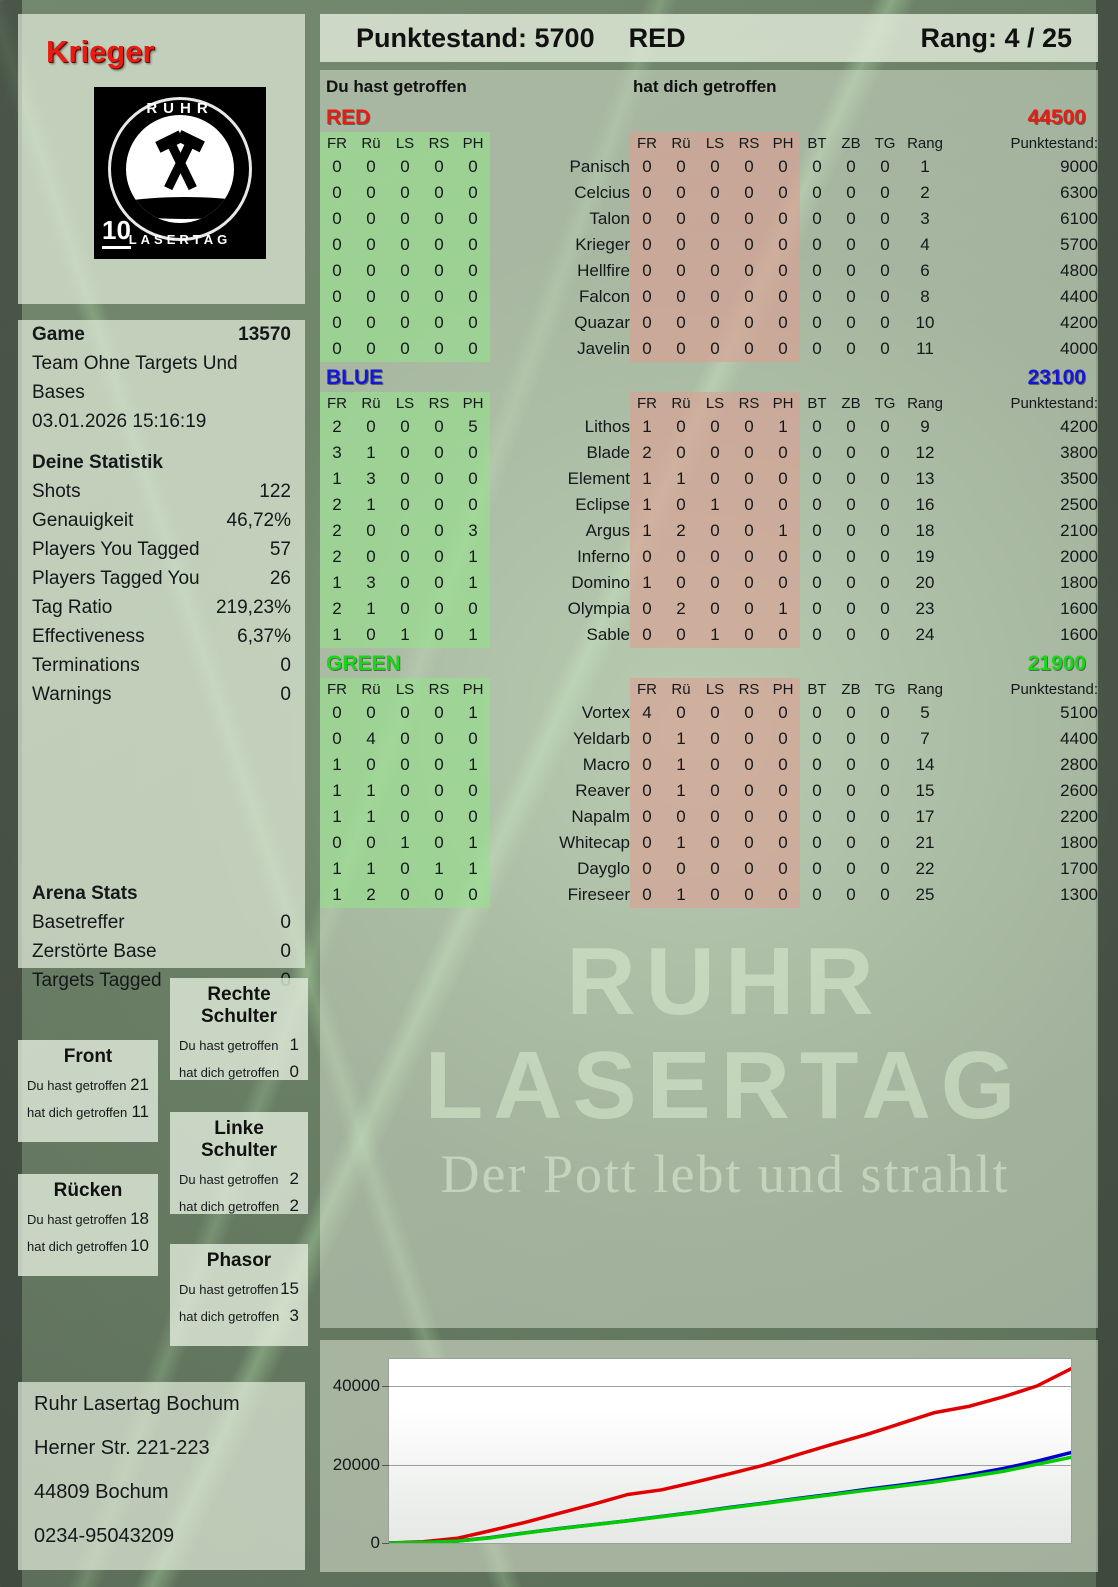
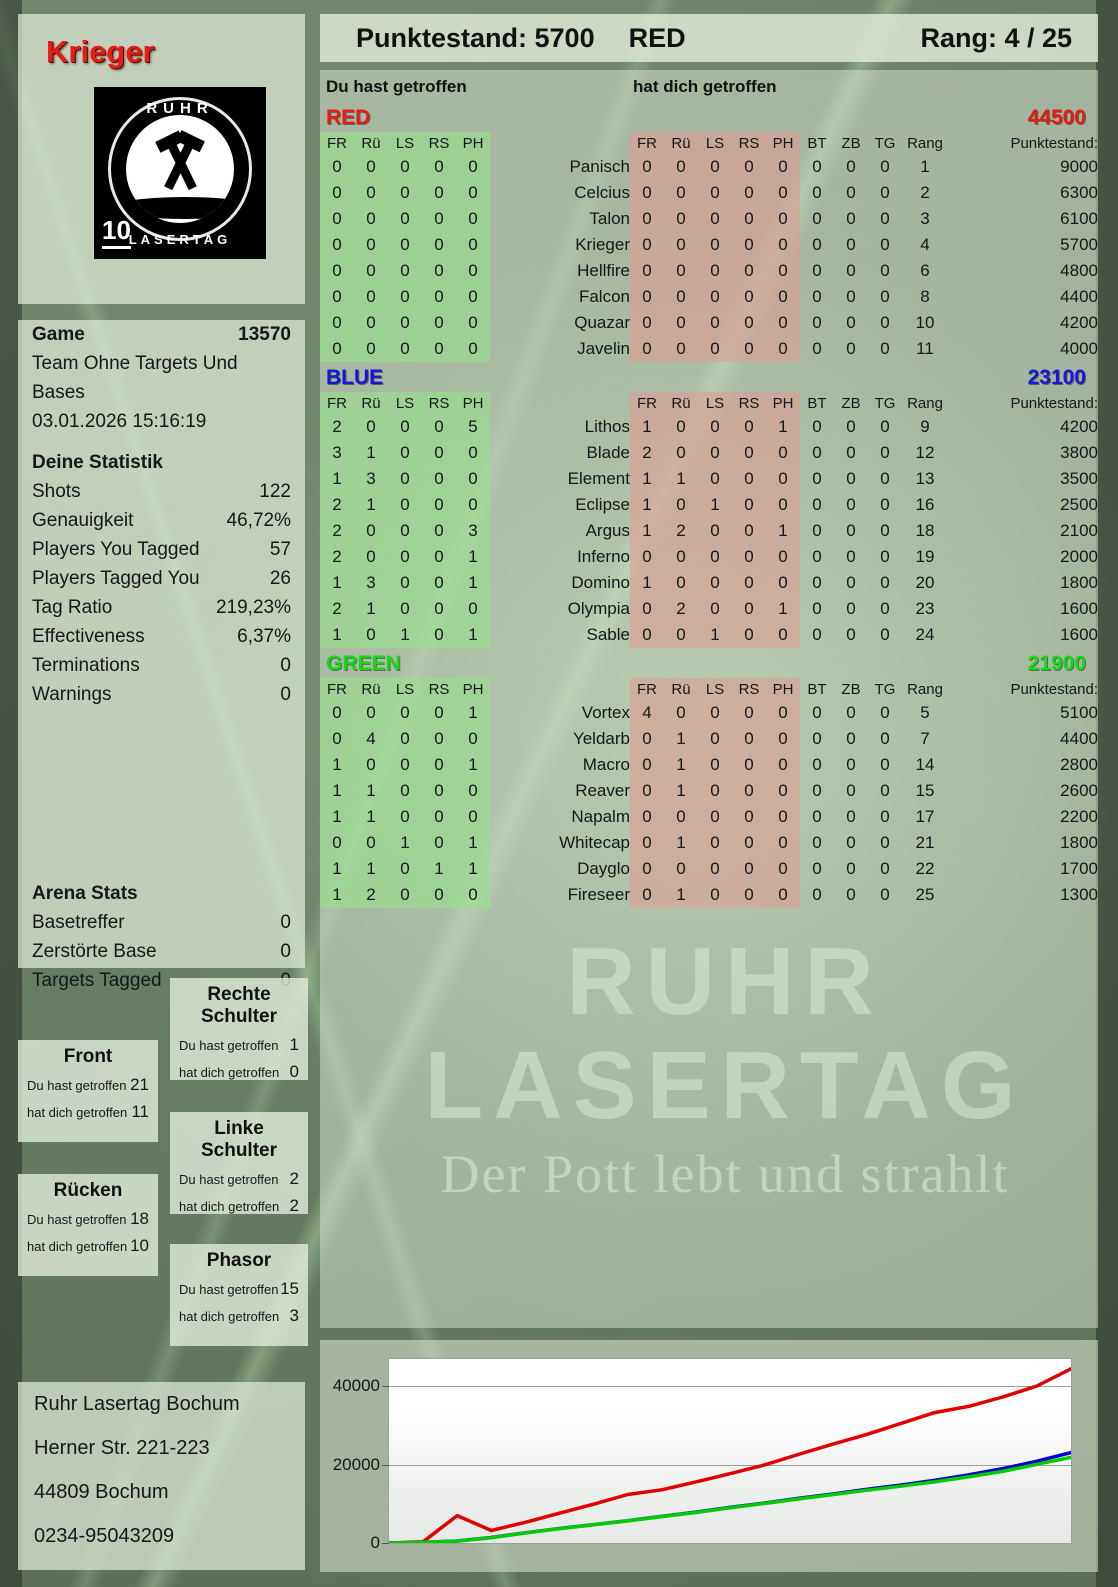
RED/10: 1000 -> 7000
